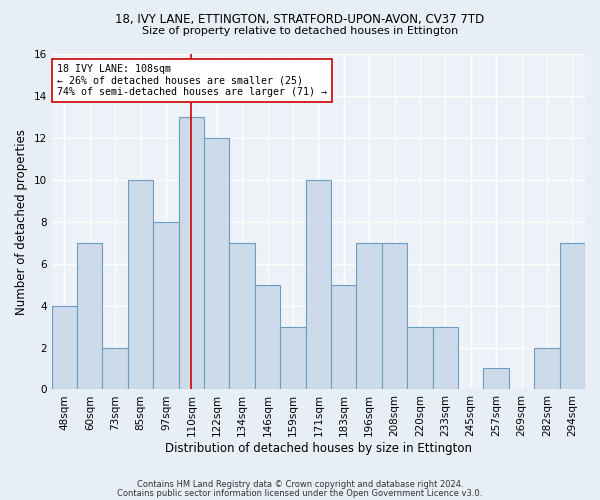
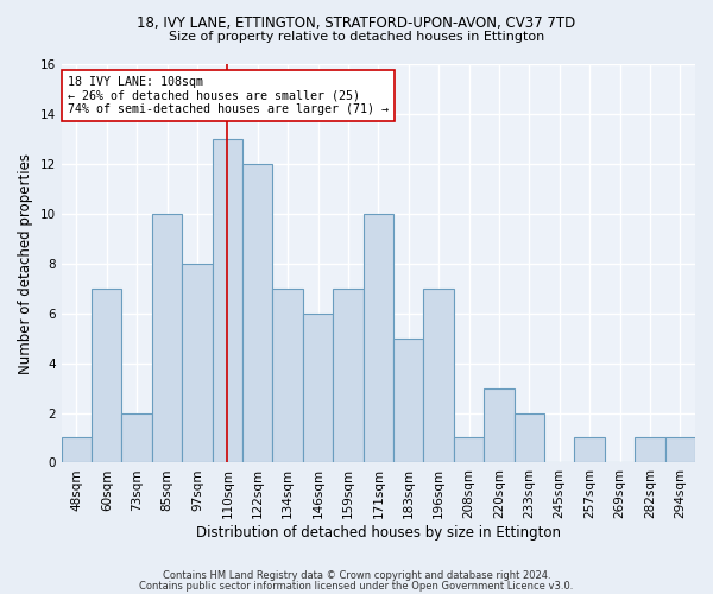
48sqm: 4 -> 1
146sqm: 5 -> 6
159sqm: 3 -> 7
208sqm: 7 -> 1
233sqm: 3 -> 2
282sqm: 2 -> 1
294sqm: 7 -> 1
